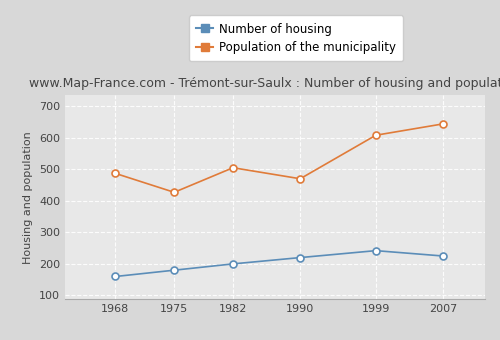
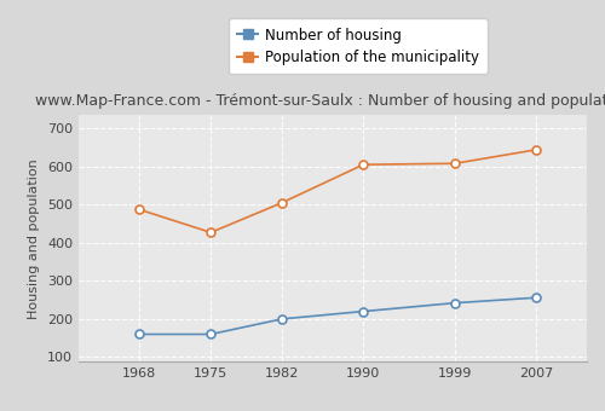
Number of housing/1975: 180 -> 160
Population of the municipality/1990: 470 -> 605
Number of housing/2007: 225 -> 256
